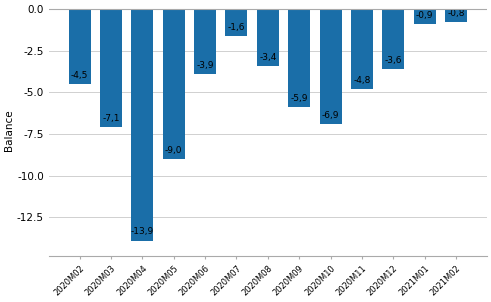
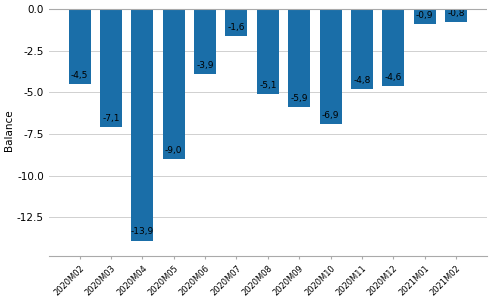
2020M08: -3,4 -> -5,1
2020M12: -3,6 -> -4,6
